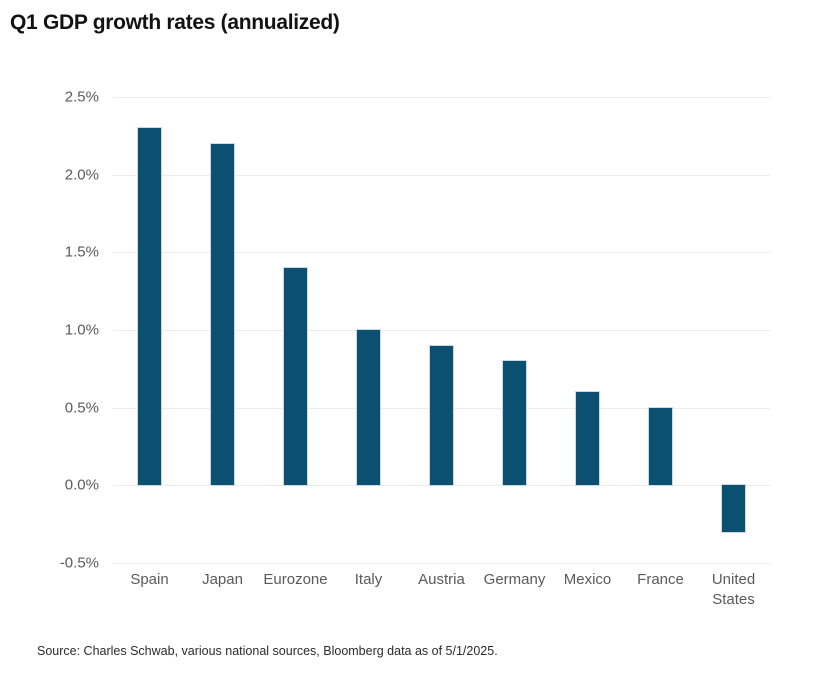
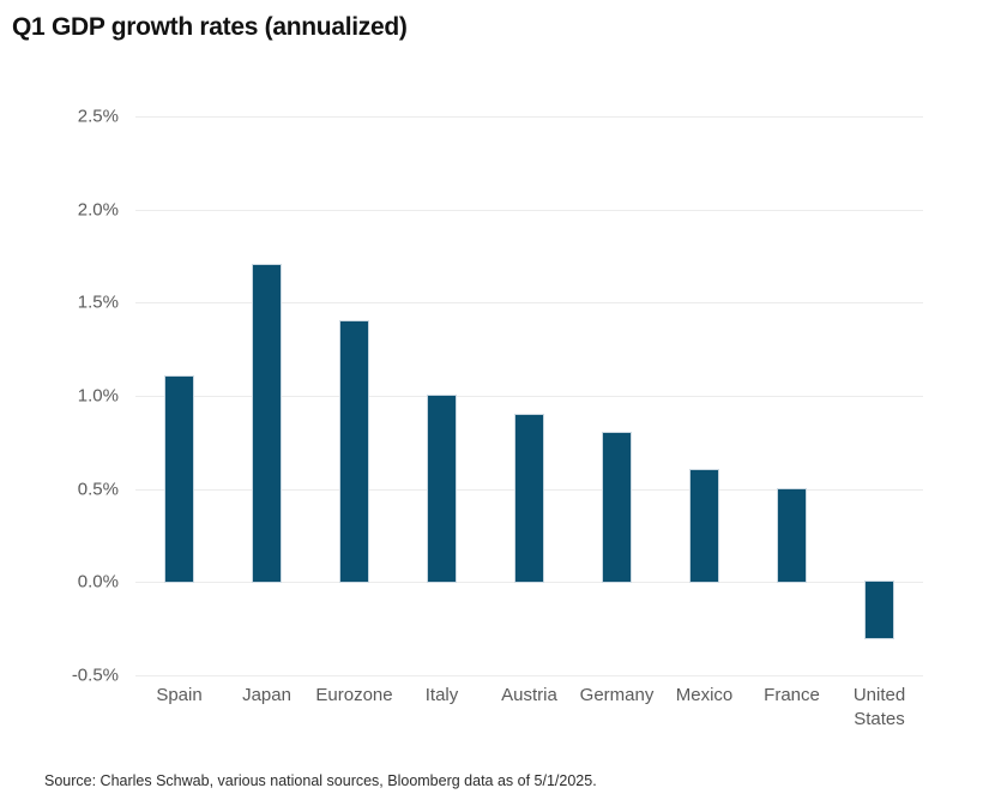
Spain: 2.3% -> 1.1%
Japan: 2.2% -> 1.7%
